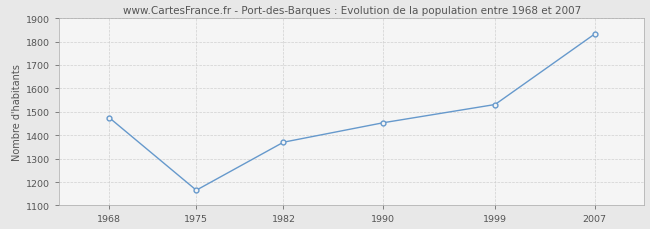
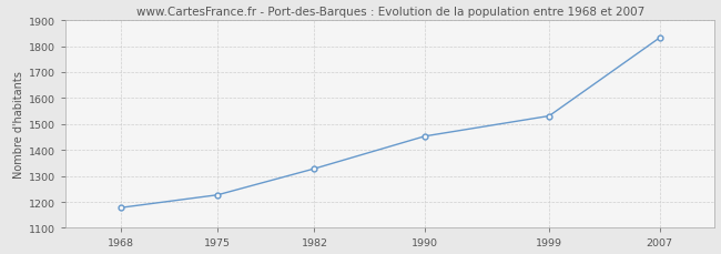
1968: 1475 -> 1178
1975: 1165 -> 1227
1982: 1370 -> 1328
